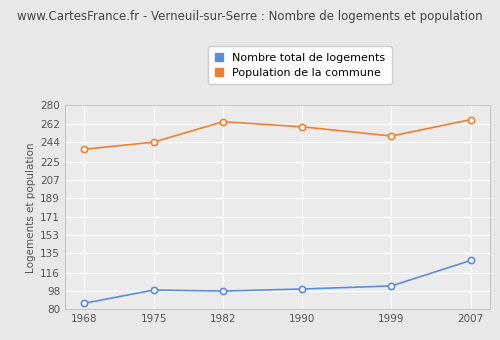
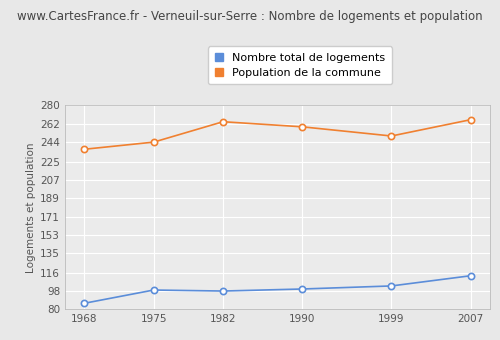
Nombre total de logements/2007: 128 -> 113
